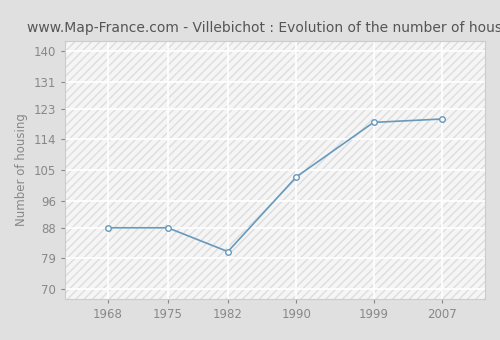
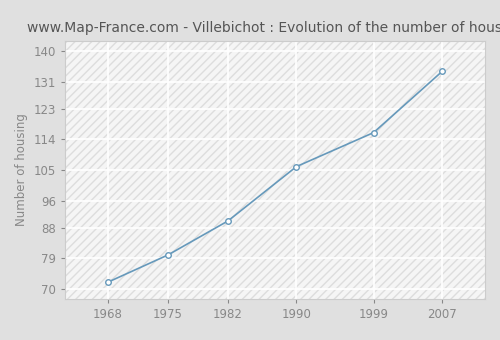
1968: 88 -> 72
1975: 88 -> 80
1982: 81 -> 90
1990: 103 -> 106
1999: 119 -> 116
2007: 120 -> 134
